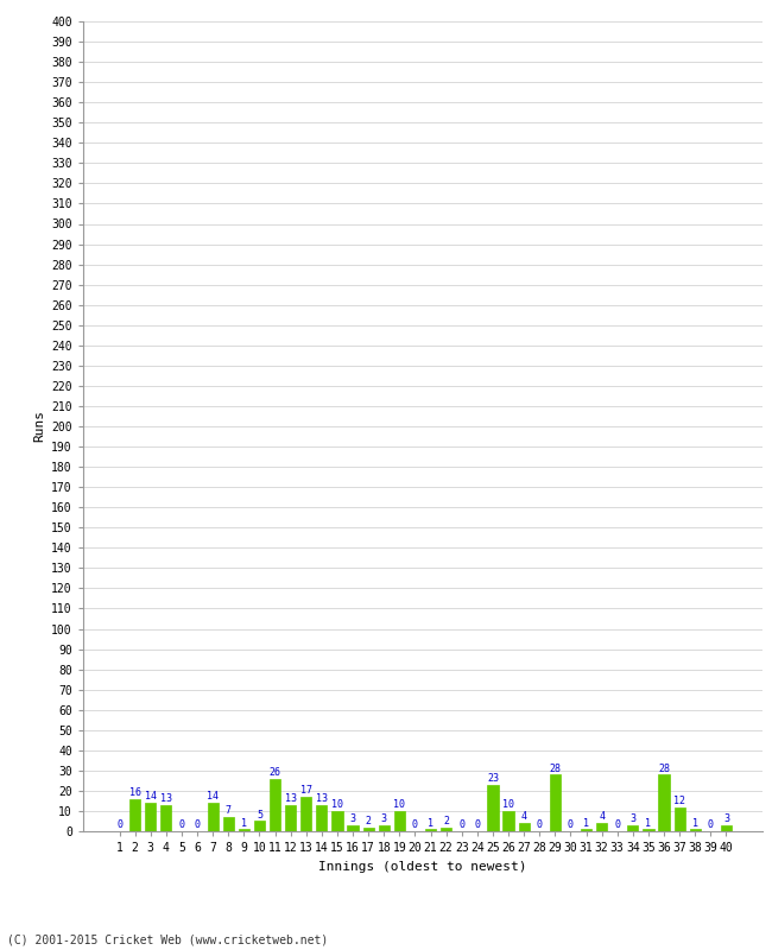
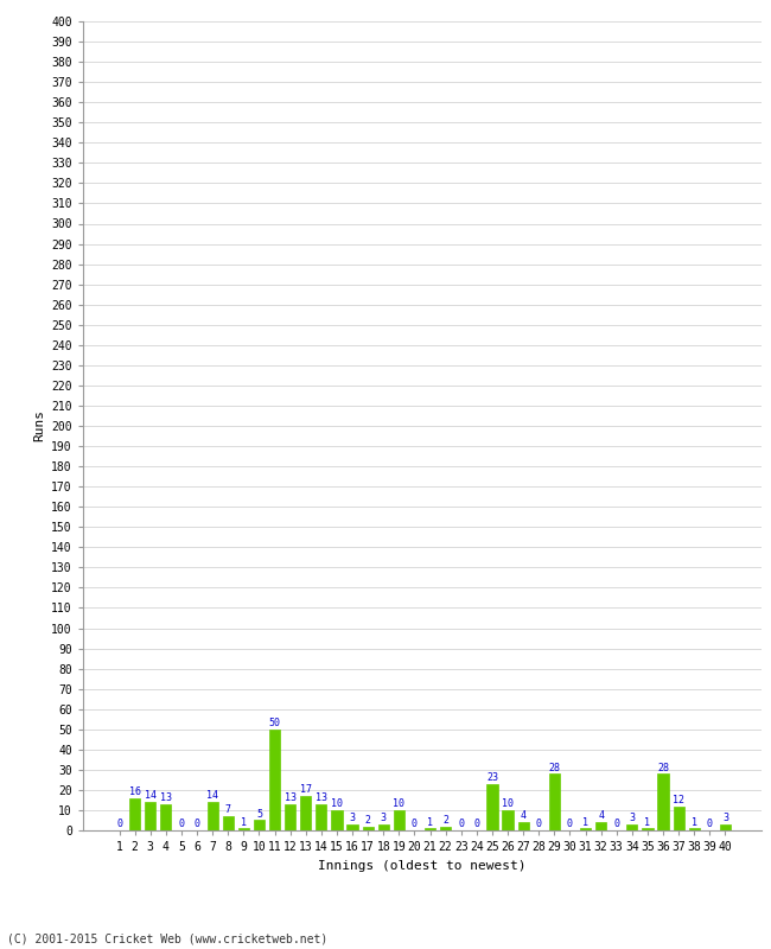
11: 26 -> 50
